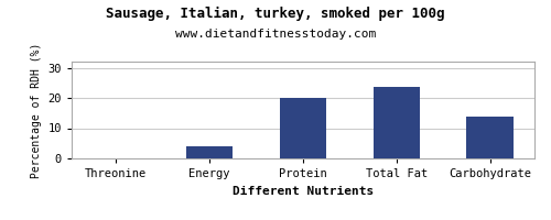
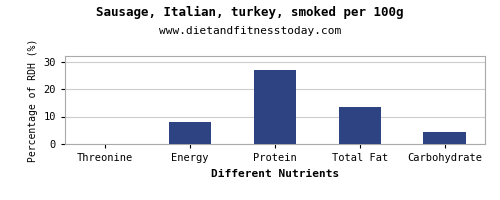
Energy: 4.0 -> 8.0
Protein: 20.0 -> 27.0
Total Fat: 23.5 -> 13.3
Carbohydrate: 14.0 -> 4.5
